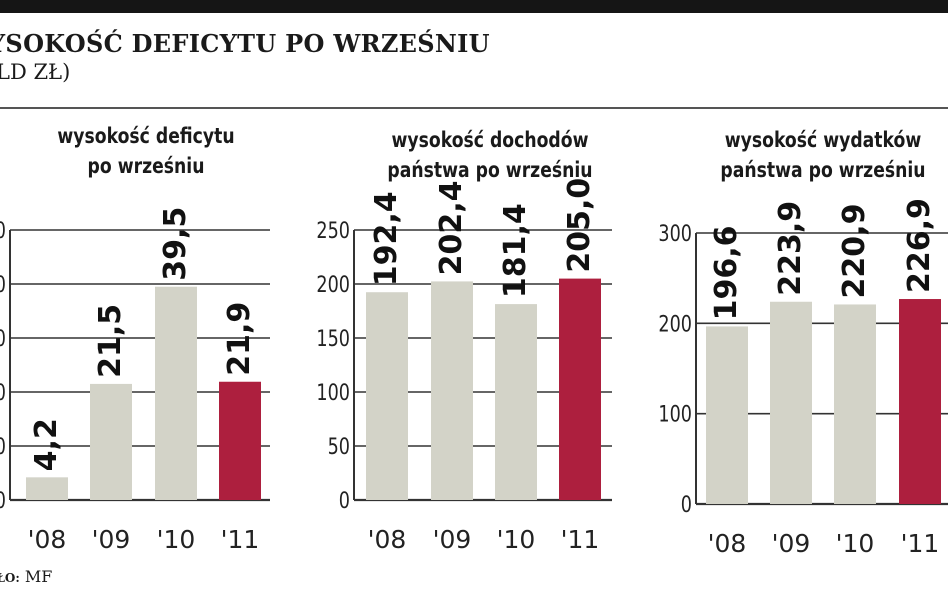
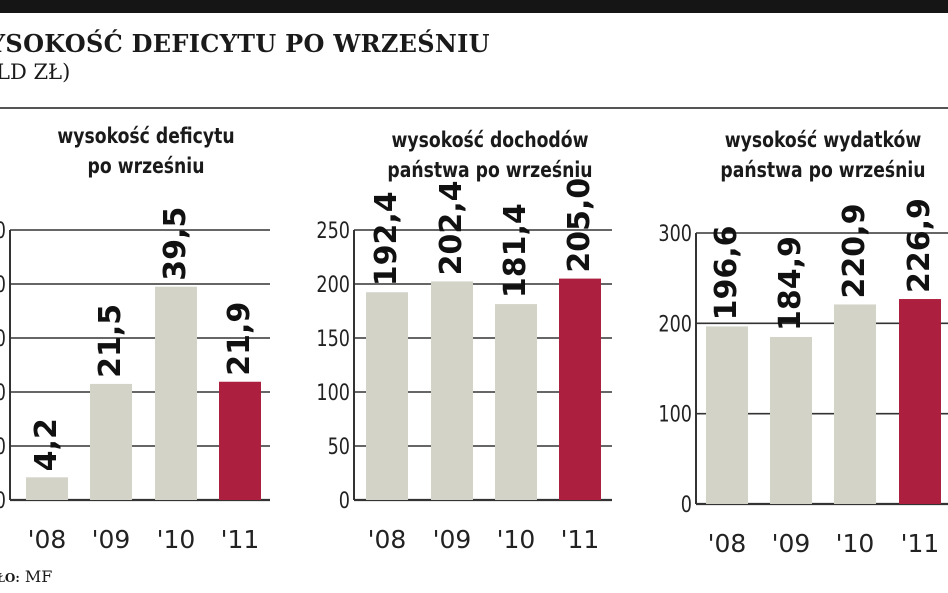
wysokość wydatków państwa po wrześniu/'09: 223,9 -> 184,9
